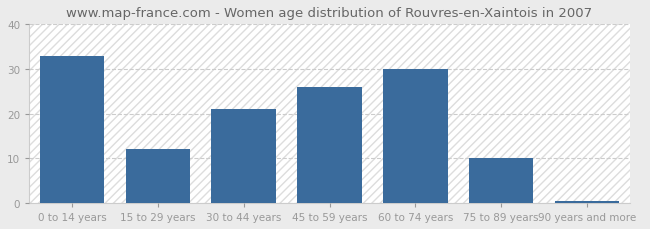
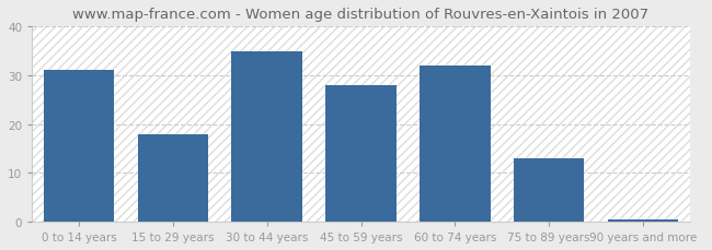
0 to 14 years: 33.0 -> 31.0
15 to 29 years: 12.0 -> 18.0
30 to 44 years: 21.0 -> 35.0
45 to 59 years: 26.0 -> 28.0
60 to 74 years: 30.0 -> 32.0
75 to 89 years: 10.0 -> 13.0
